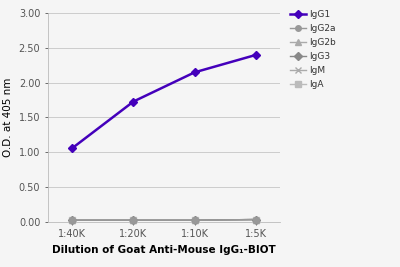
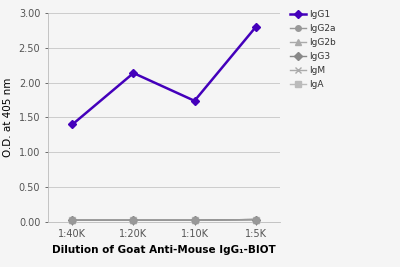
IgG1/1:40K: 1.06 -> 1.40
IgG1/1:20K: 1.73 -> 2.14
IgG1/1:10K: 2.15 -> 1.74
IgG1/1:5K: 2.40 -> 2.80
